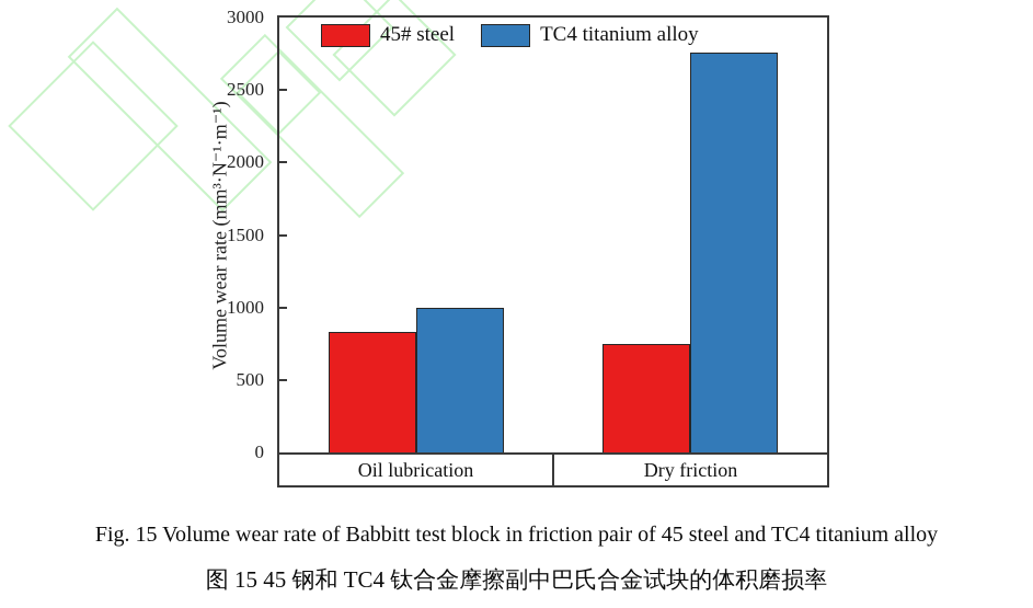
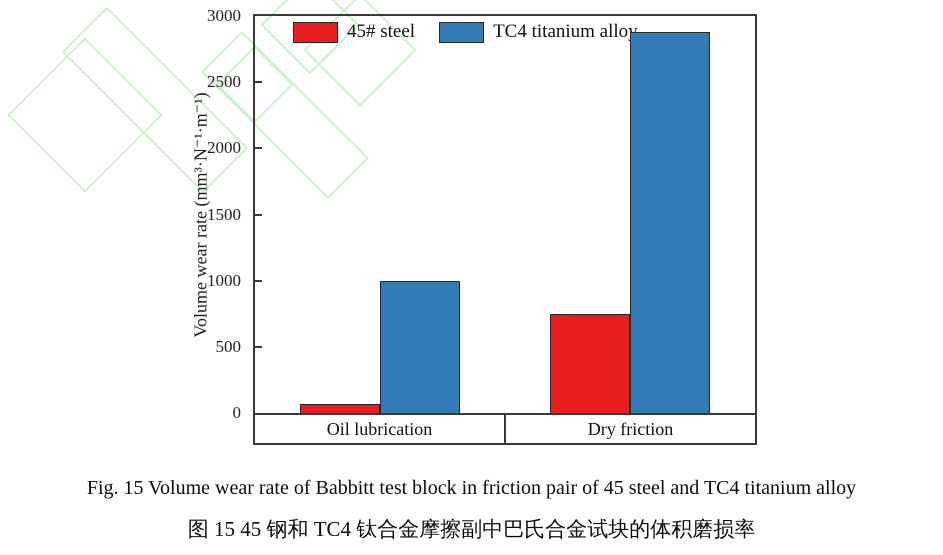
45# steel/Oil lubrication: 830 -> 70
TC4 titanium alloy/Dry friction: 2760 -> 2880
